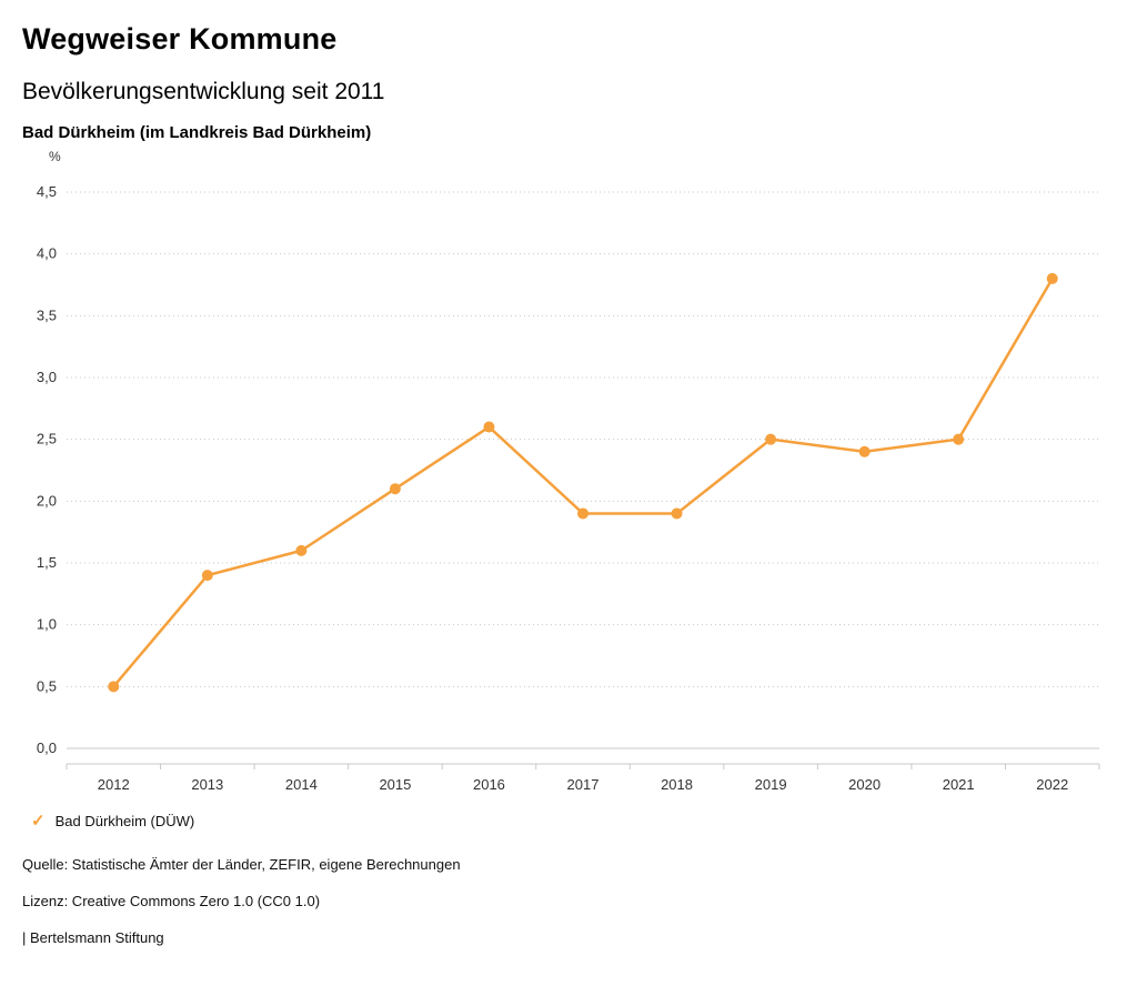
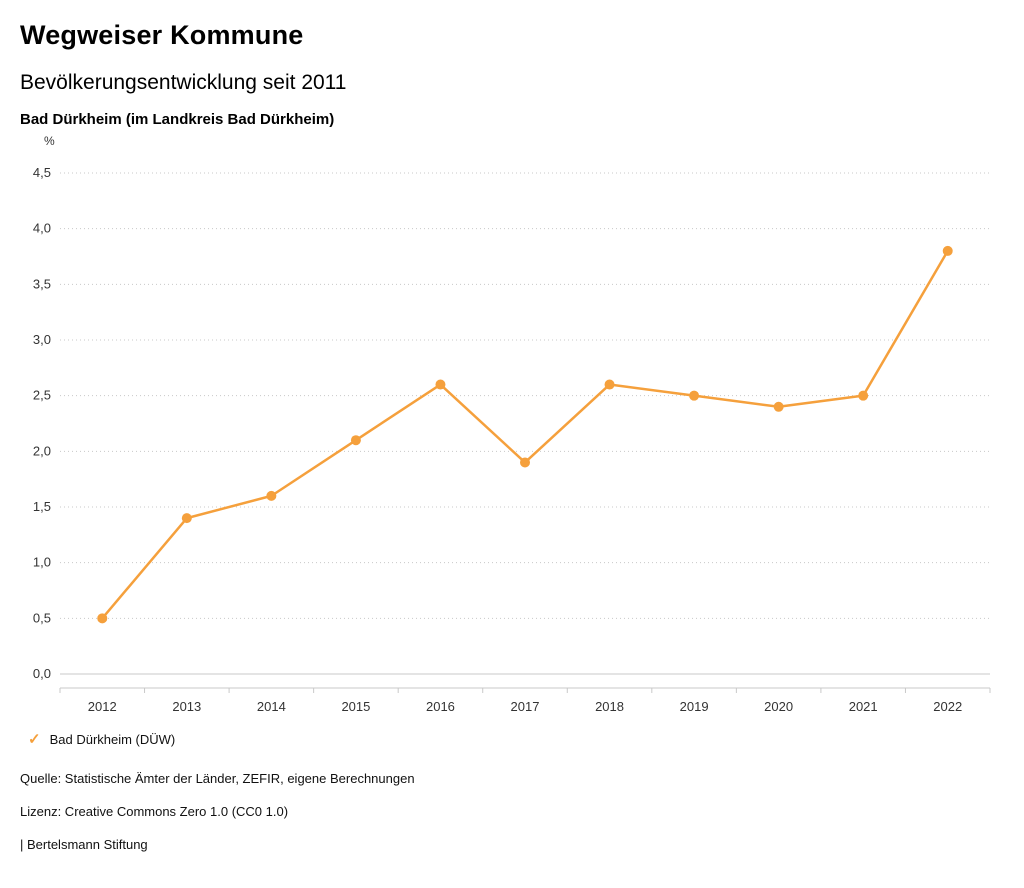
2018: 1,9 -> 2,6
